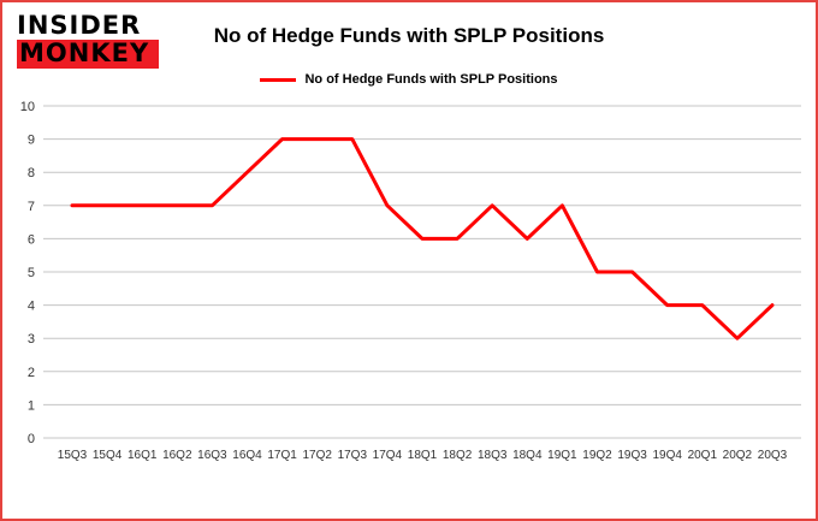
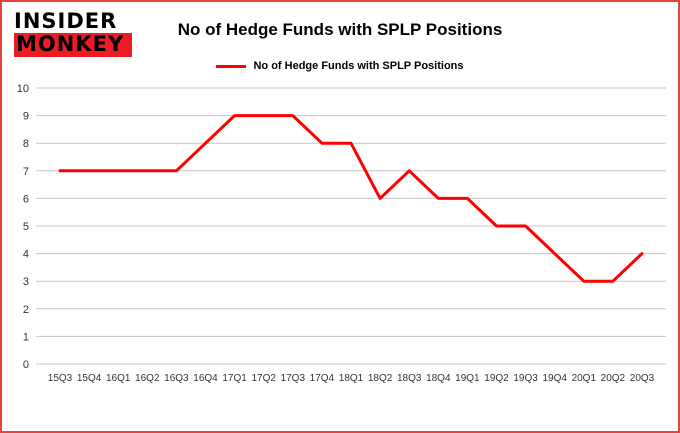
17Q4: 7 -> 8
18Q1: 6 -> 8
19Q1: 7 -> 6
20Q1: 4 -> 3
